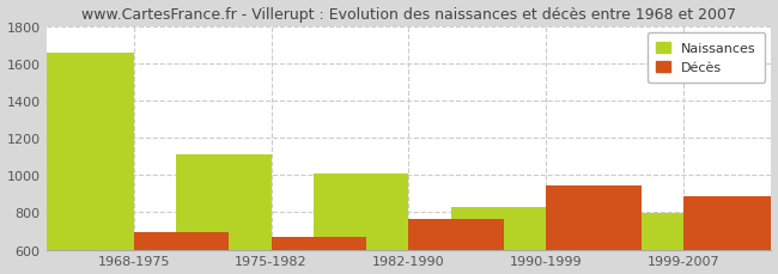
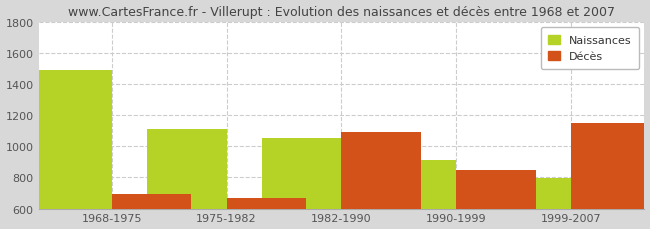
Naissances/1968-1975: 1660 -> 1490
Naissances/1982-1990: 1010 -> 1050
Décès/1982-1990: 760 -> 1090
Naissances/1990-1999: 830 -> 910
Décès/1990-1999: 940 -> 850
Décès/1999-2007: 880 -> 1150
